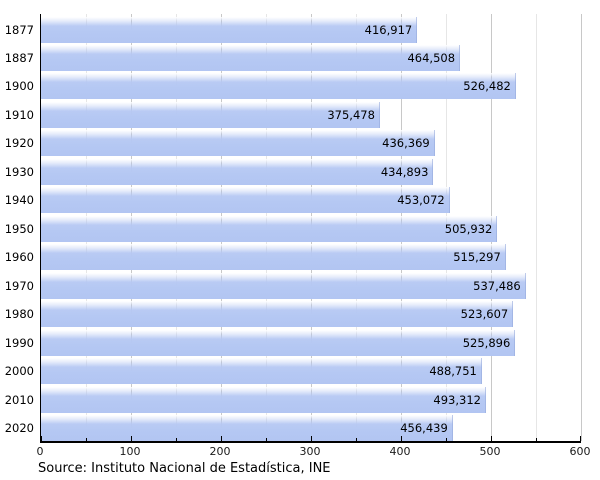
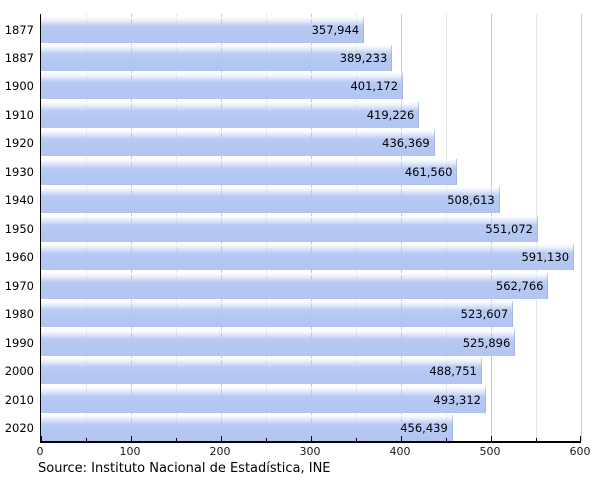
1877: 416,917 -> 357,944
1887: 464,508 -> 389,233
1900: 526,482 -> 401,172
1910: 375,478 -> 419,226
1930: 434,893 -> 461,560
1940: 453,072 -> 508,613
1950: 505,932 -> 551,072
1960: 515,297 -> 591,130
1970: 537,486 -> 562,766
